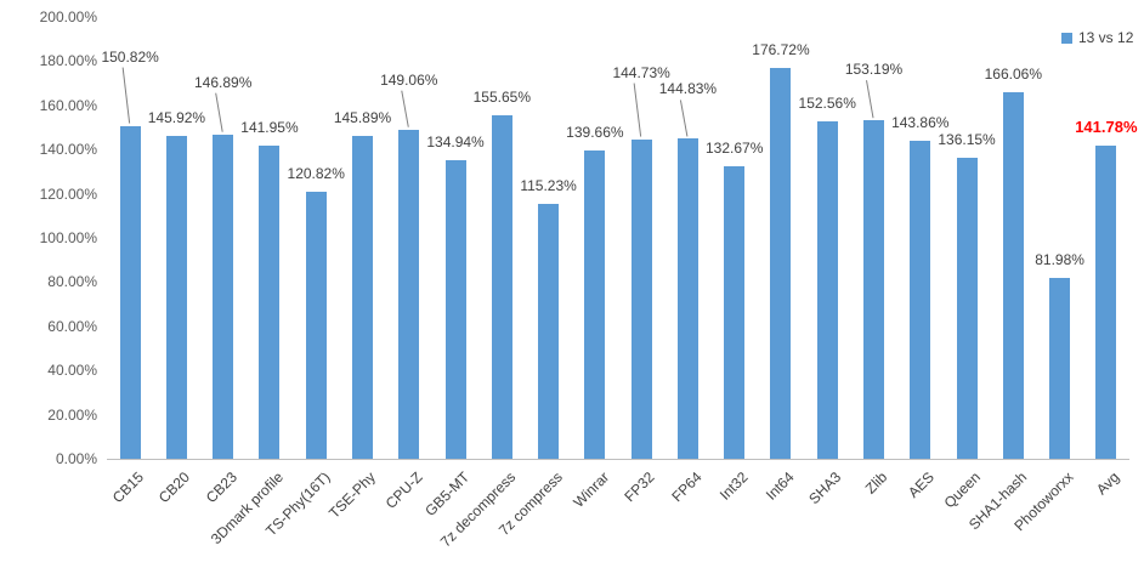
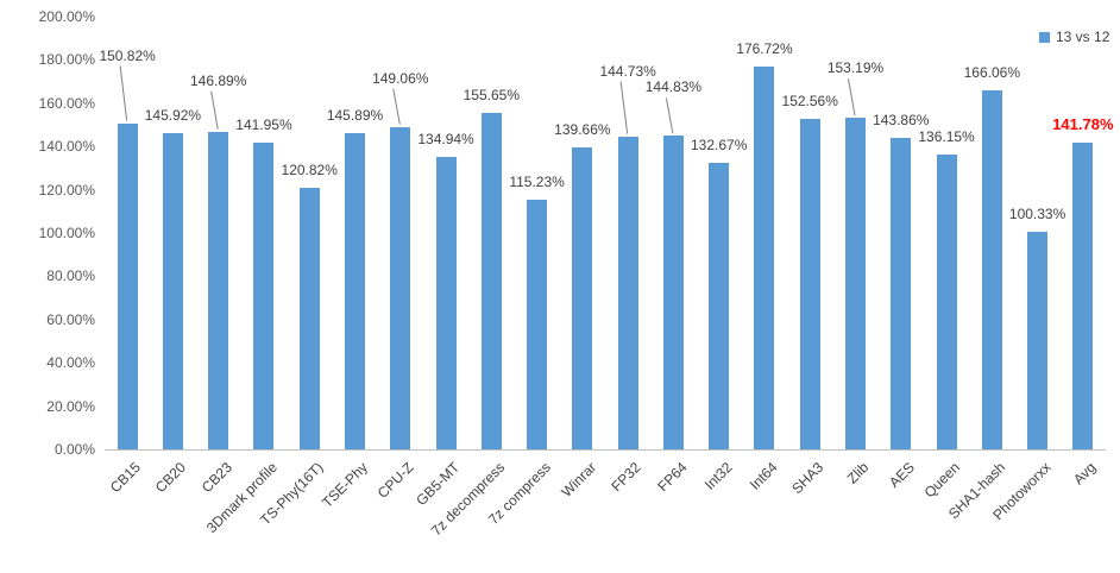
Photoworxx: 81.98% -> 100.33%
